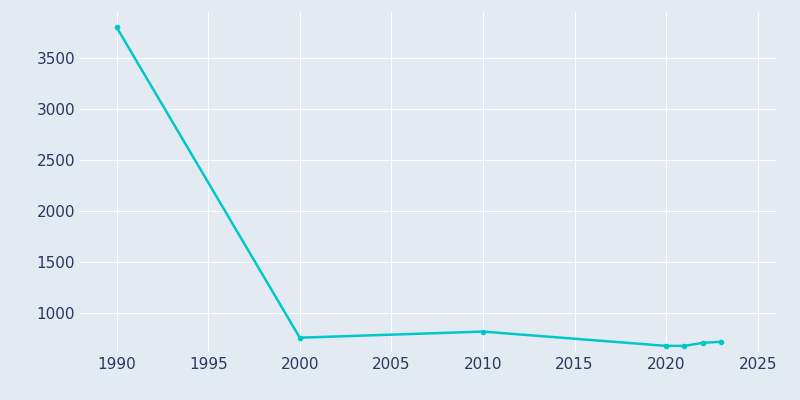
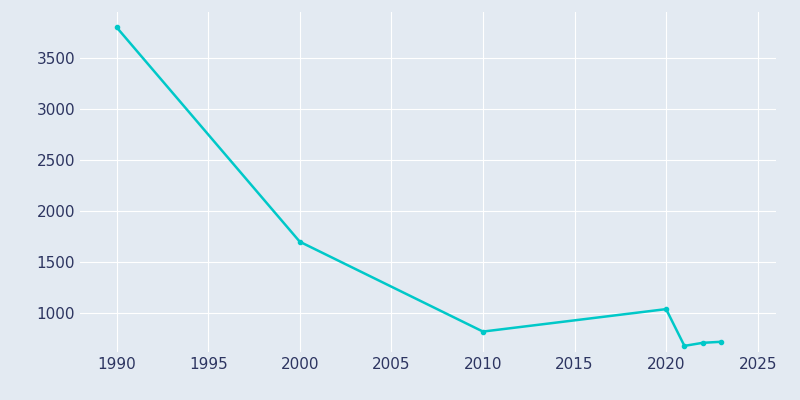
2000: 760 -> 1700
2020: 680 -> 1040
